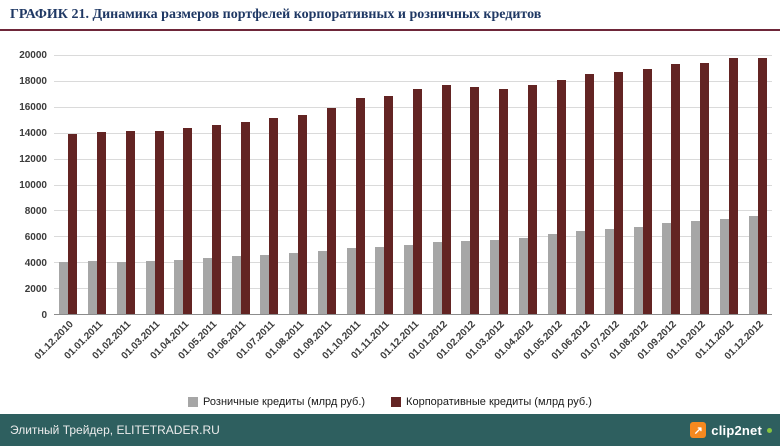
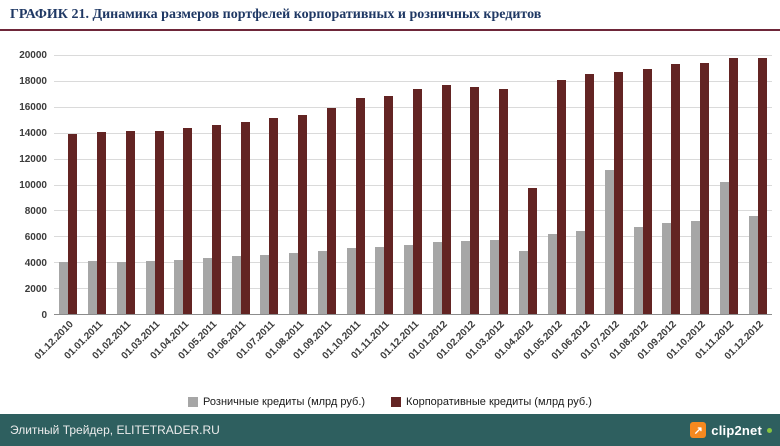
Розничные кредиты (млрд руб.)/01.04.2012: 5900 -> 4900
Корпоративные кредиты (млрд руб.)/01.04.2012: 17600 -> 9700
Розничные кредиты (млрд руб.)/01.07.2012: 6600 -> 11100
Розничные кредиты (млрд руб.)/01.11.2012: 7400 -> 10200
